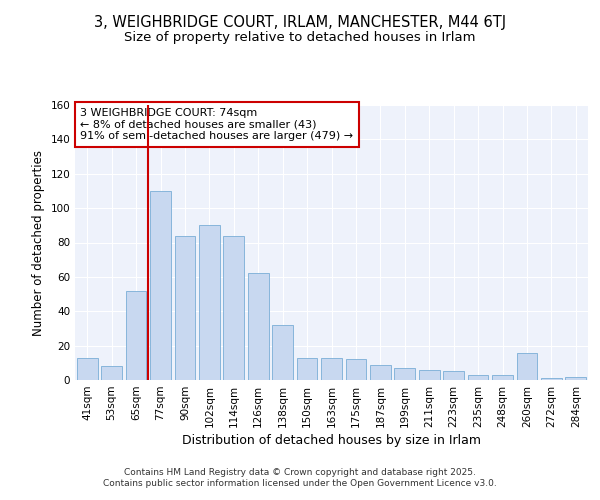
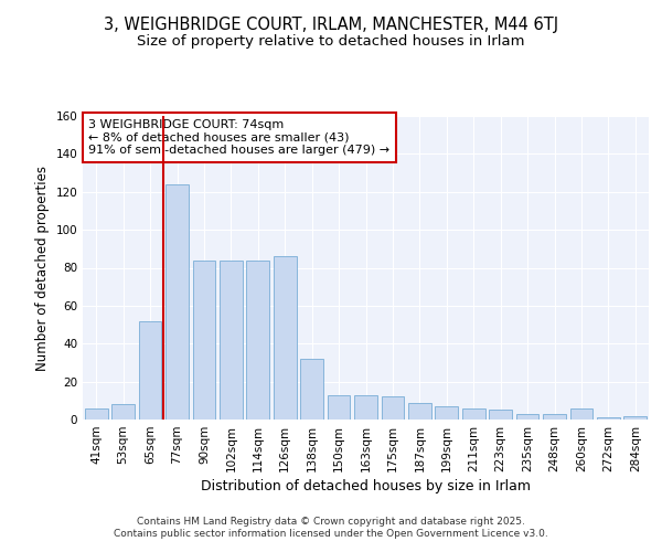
41sqm: 13 -> 6
77sqm: 110 -> 124
102sqm: 90 -> 84
126sqm: 62 -> 86
260sqm: 16 -> 6
